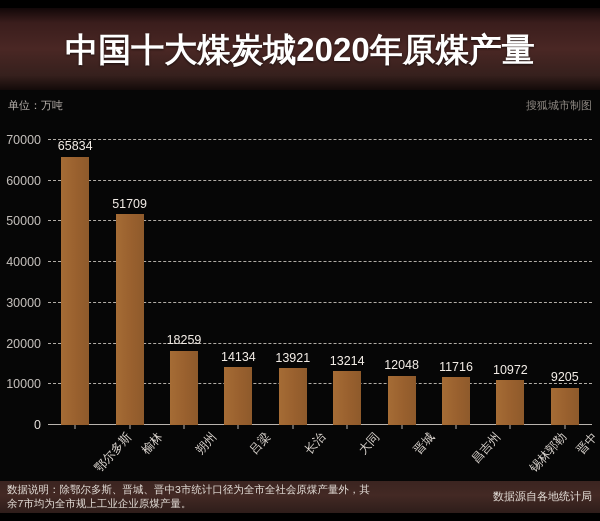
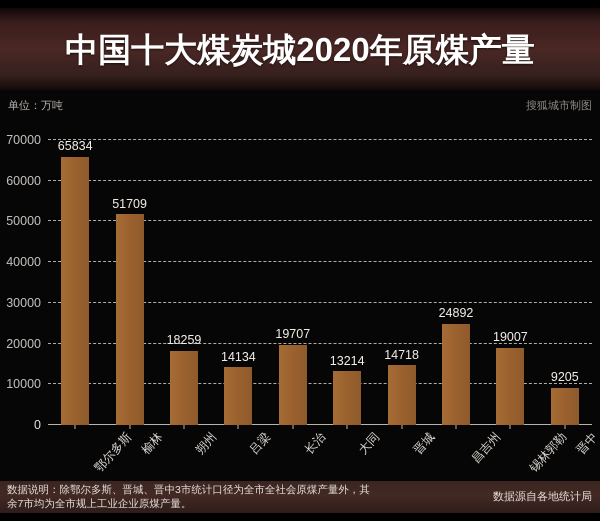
长治: 13921 -> 19707
晋城: 12048 -> 14718
昌吉州: 11716 -> 24892
锡林郭勒: 10972 -> 19007
